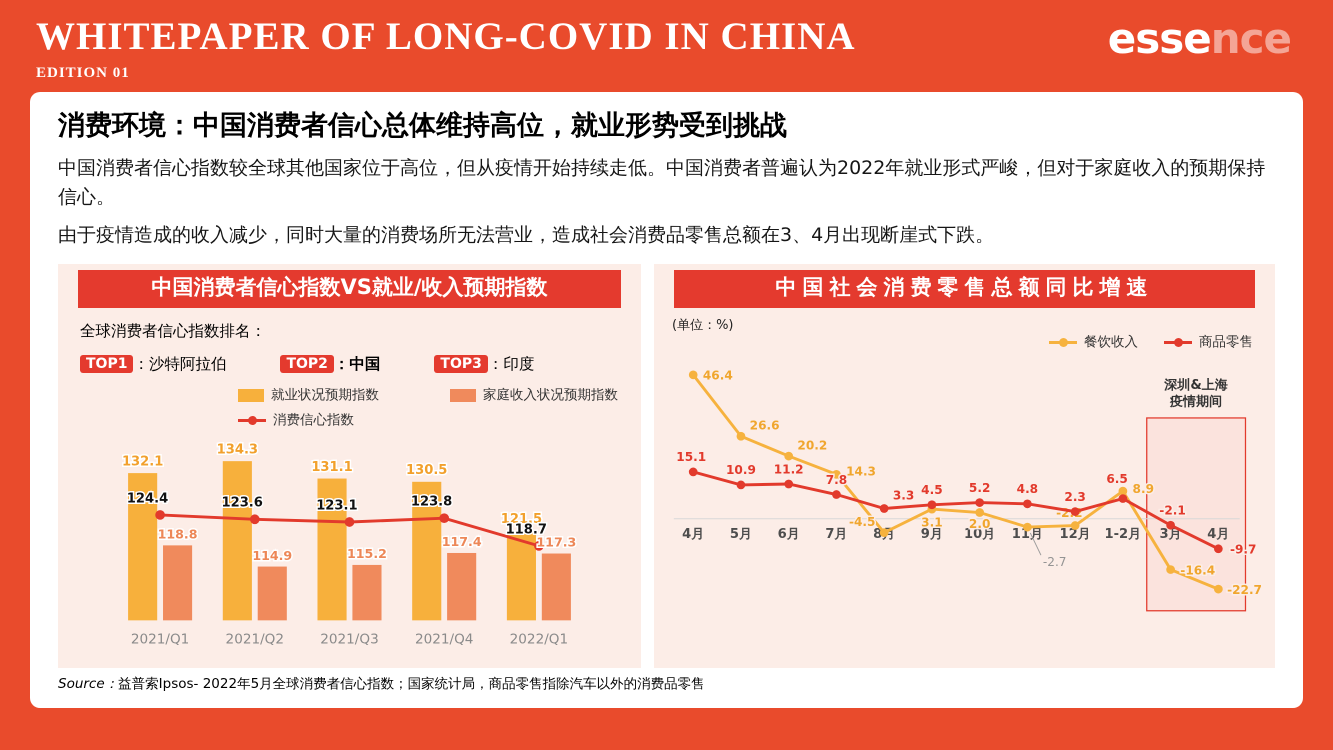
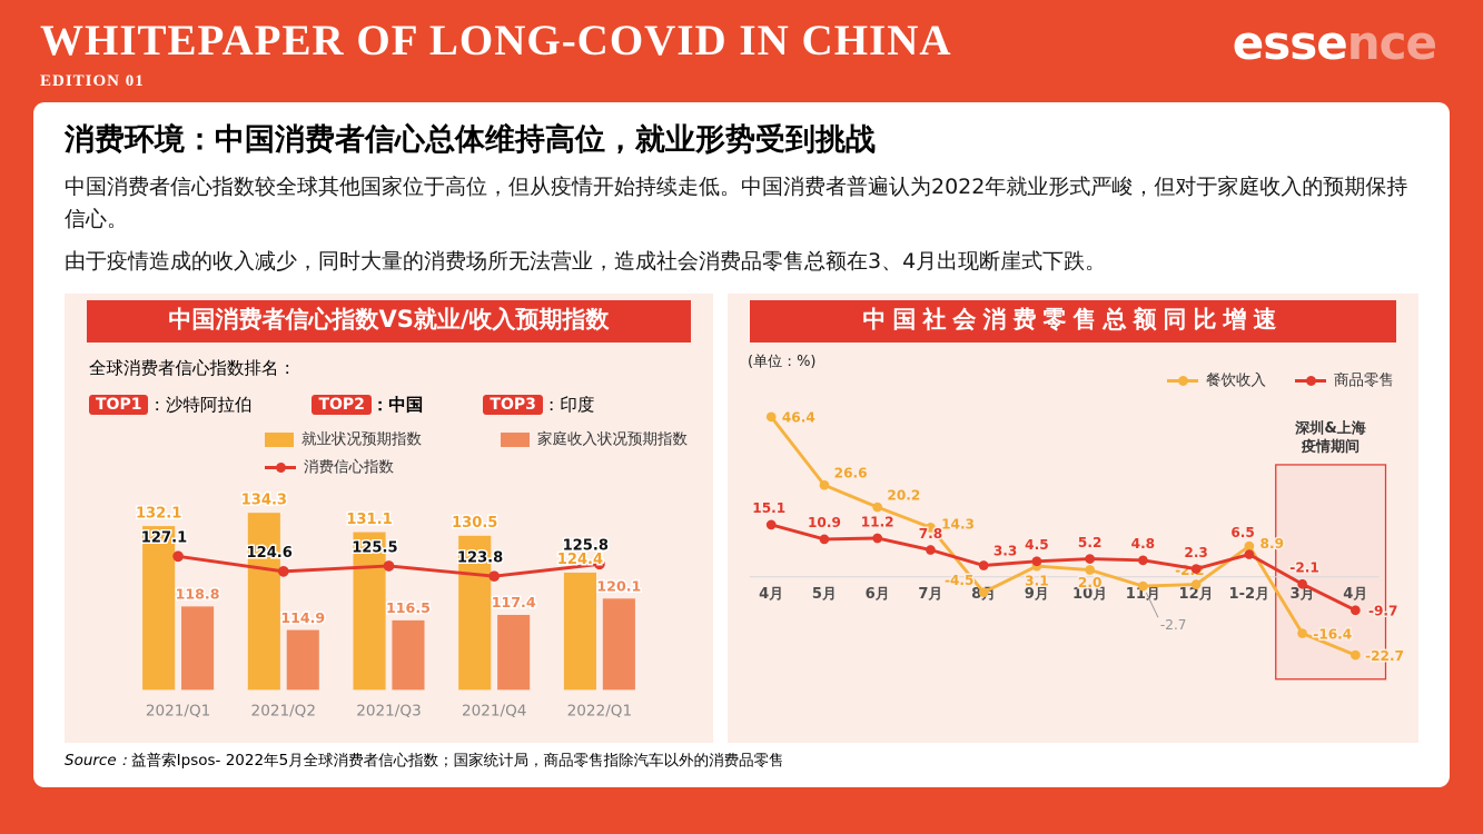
中国消费者信心指数VS就业/收入预期指数/消费信心指数/2021/Q1: 124.4 -> 127.1
中国消费者信心指数VS就业/收入预期指数/消费信心指数/2021/Q2: 123.6 -> 124.6
中国消费者信心指数VS就业/收入预期指数/消费信心指数/2021/Q3: 123.1 -> 125.5
中国消费者信心指数VS就业/收入预期指数/家庭收入状况预期指数/2021/Q3: 115.2 -> 116.5
中国消费者信心指数VS就业/收入预期指数/就业状况预期指数/2022/Q1: 121.5 -> 124.4
中国消费者信心指数VS就业/收入预期指数/消费信心指数/2022/Q1: 118.7 -> 125.8
中国消费者信心指数VS就业/收入预期指数/家庭收入状况预期指数/2022/Q1: 117.3 -> 120.1
